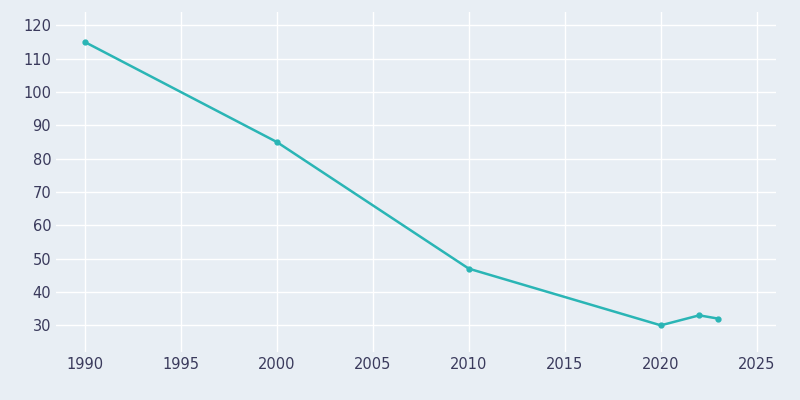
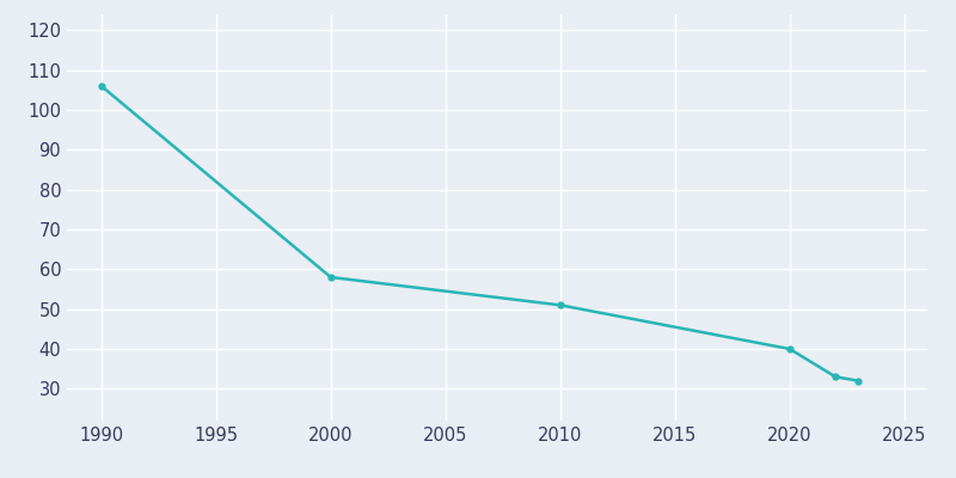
1990: 115 -> 106
2000: 85 -> 58
2010: 47 -> 51
2020: 30 -> 40
